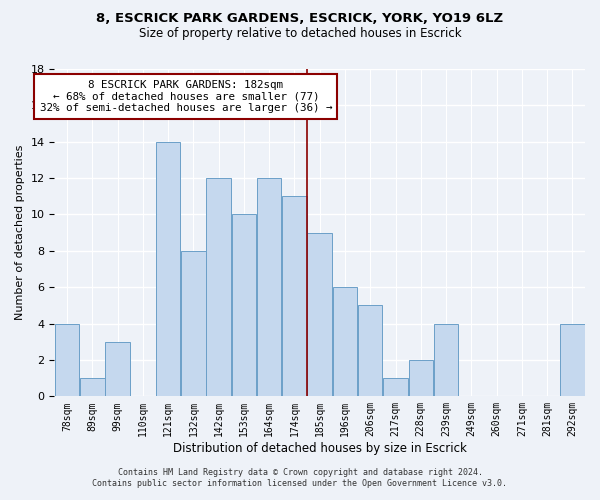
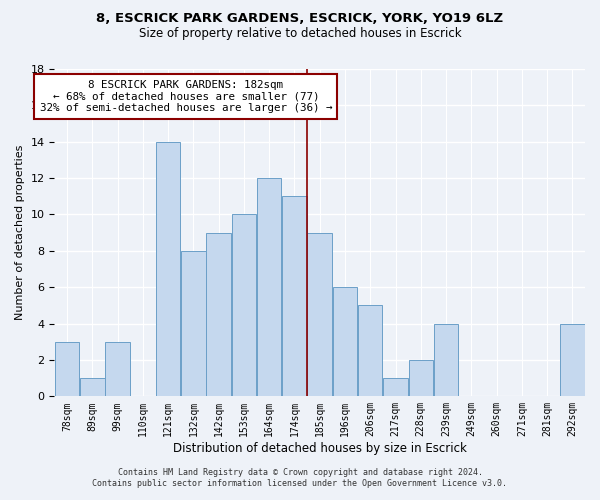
78sqm: 4 -> 3
142sqm: 12 -> 9
